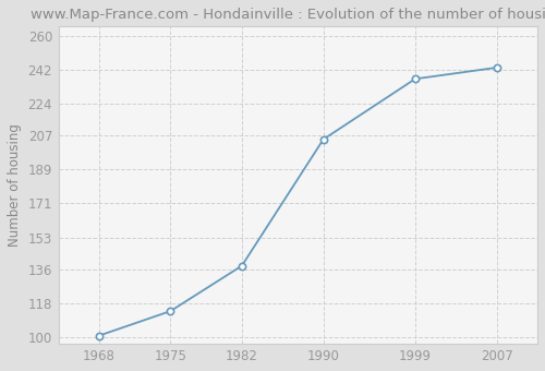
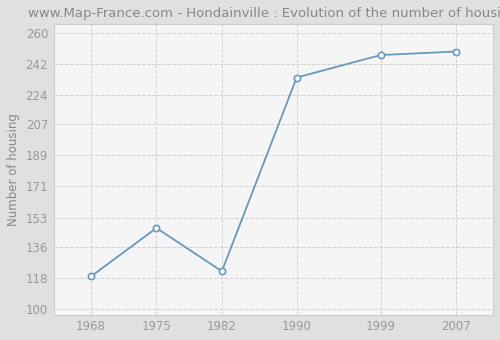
1968: 101 -> 119
1975: 114 -> 147
1982: 138 -> 122
1990: 205 -> 234
1999: 237 -> 247
2007: 243 -> 249
